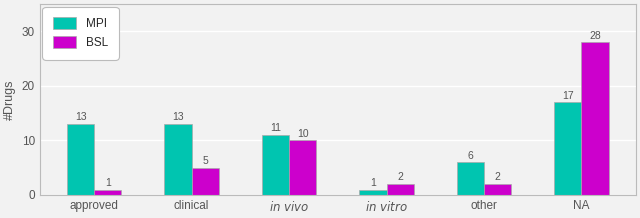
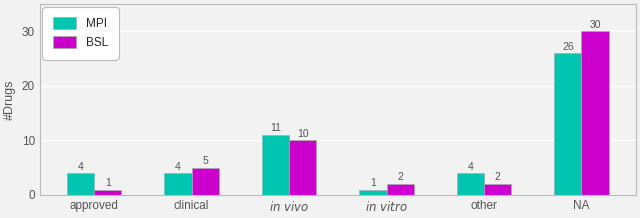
MPI/approved: 13 -> 4
MPI/clinical: 13 -> 4
MPI/other: 6 -> 4
MPI/NA: 17 -> 26
BSL/NA: 28 -> 30
